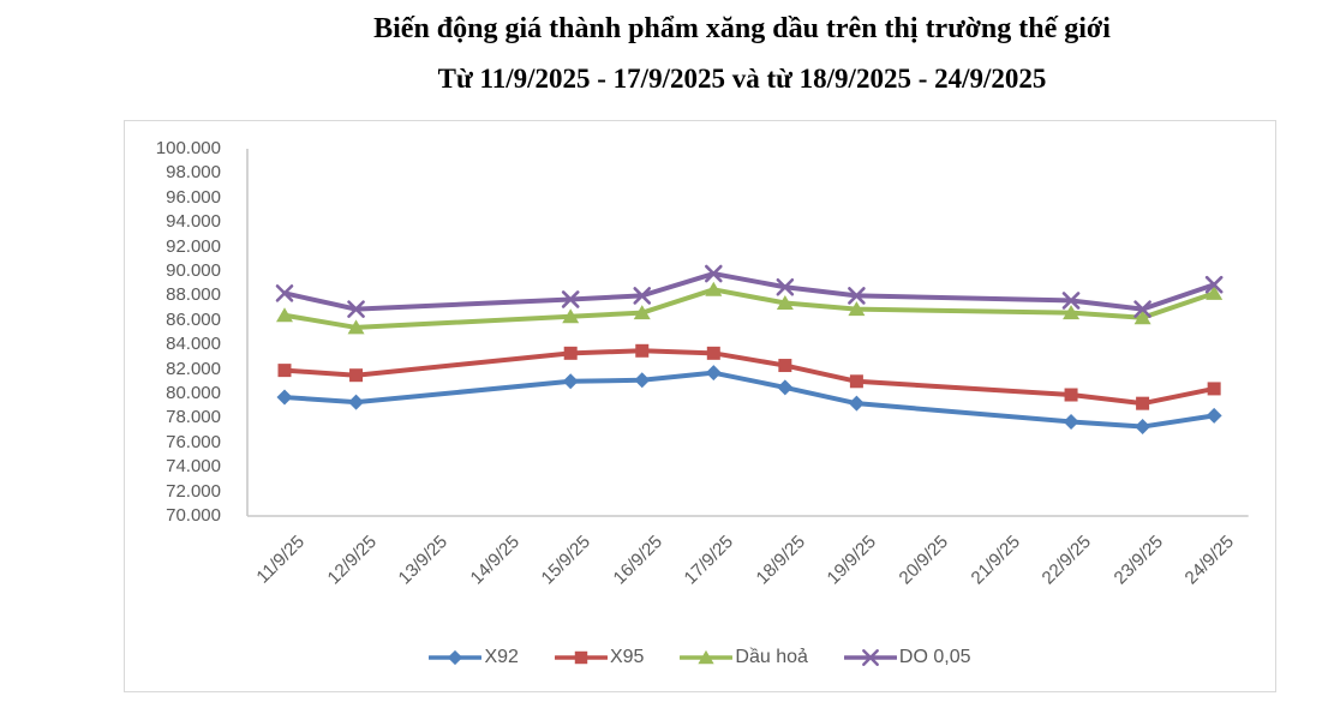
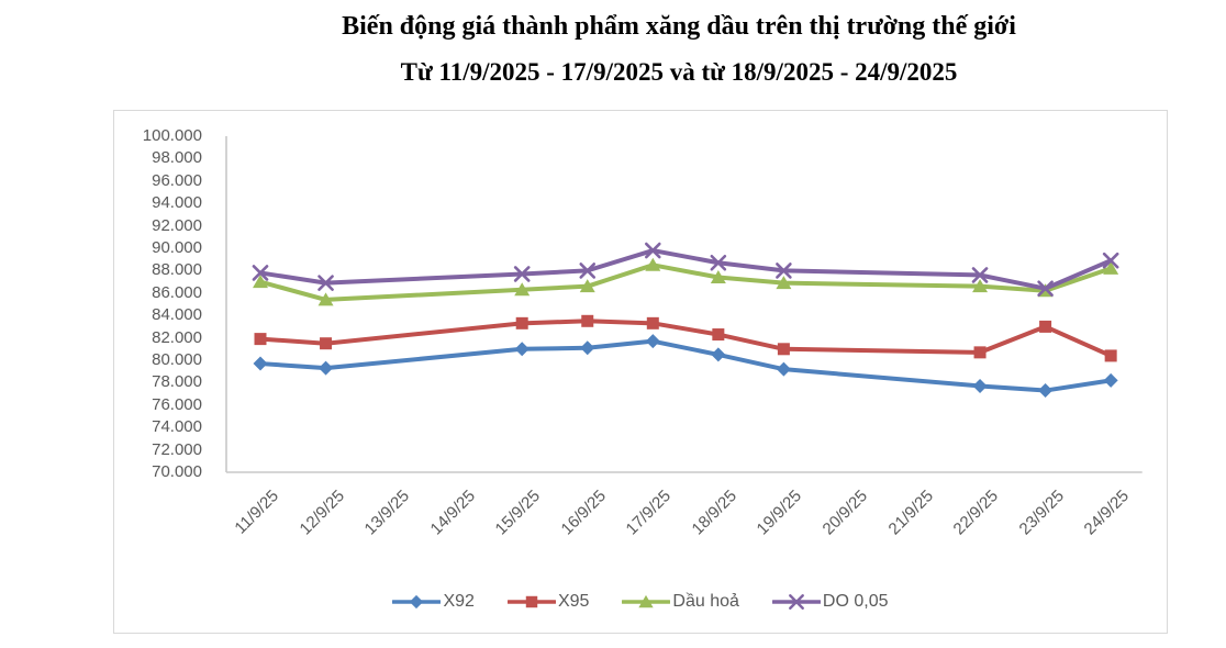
Dầu hoả/11/9/25: 86.4 -> 87.0
DO 0,05/11/9/25: 88.2 -> 87.8
X95/22/9/25: 79.9 -> 80.7
X95/23/9/25: 79.2 -> 83.0
DO 0,05/23/9/25: 86.9 -> 86.4
